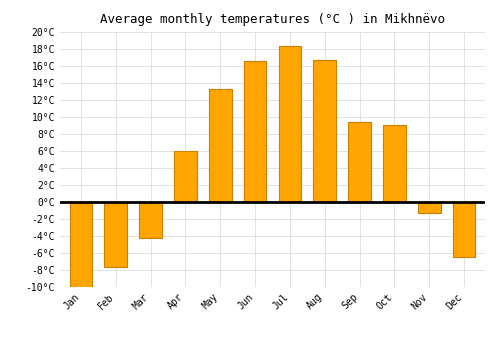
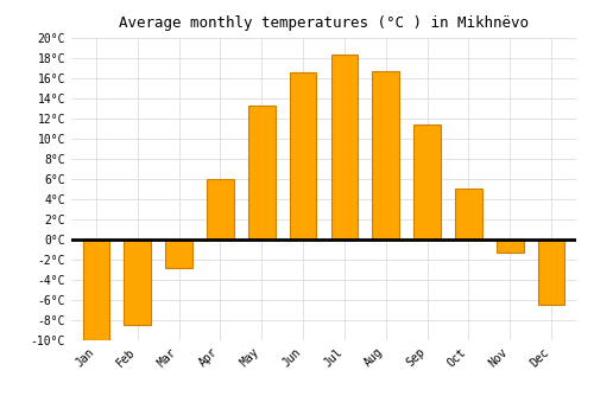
Feb: -7.6°C -> -8.5°C
Mar: -4.2°C -> -2.8°C
Sep: 9.4°C -> 11.4°C
Oct: 9.0°C -> 5.0°C
